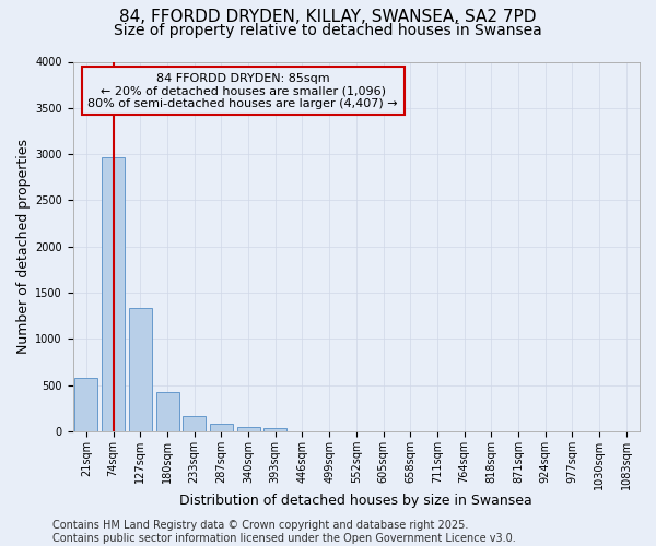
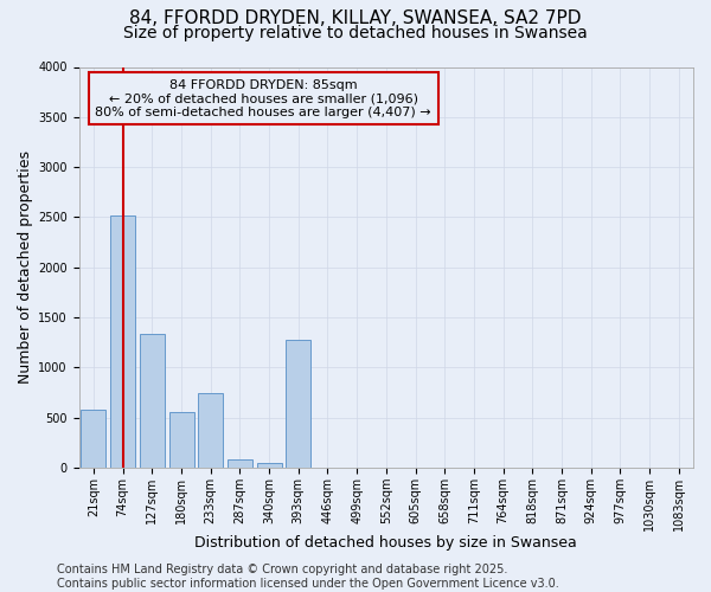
74sqm: 2970 -> 2520
180sqm: 420 -> 560
233sqm: 170 -> 740
393sqm: 30 -> 1280
